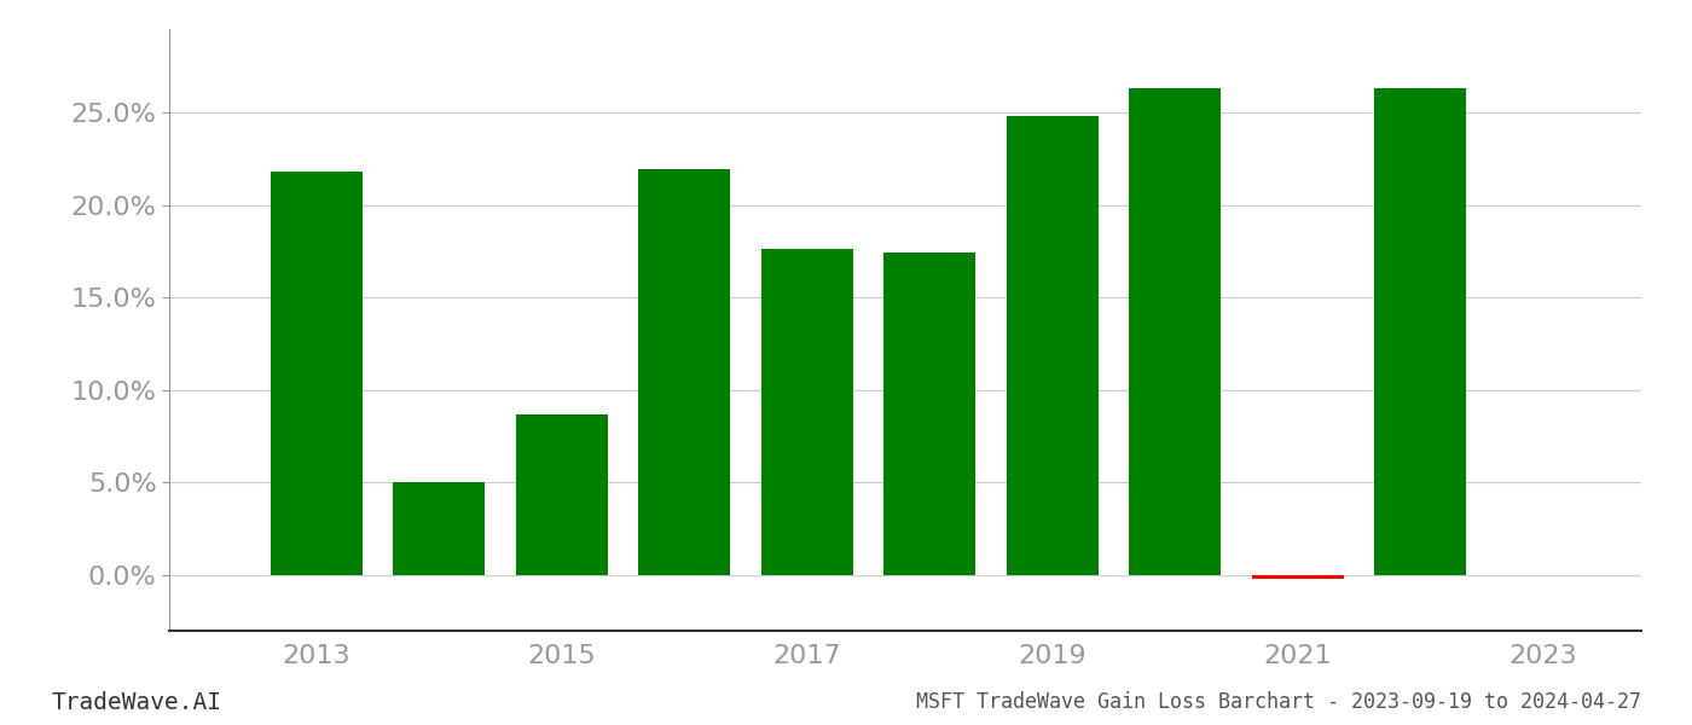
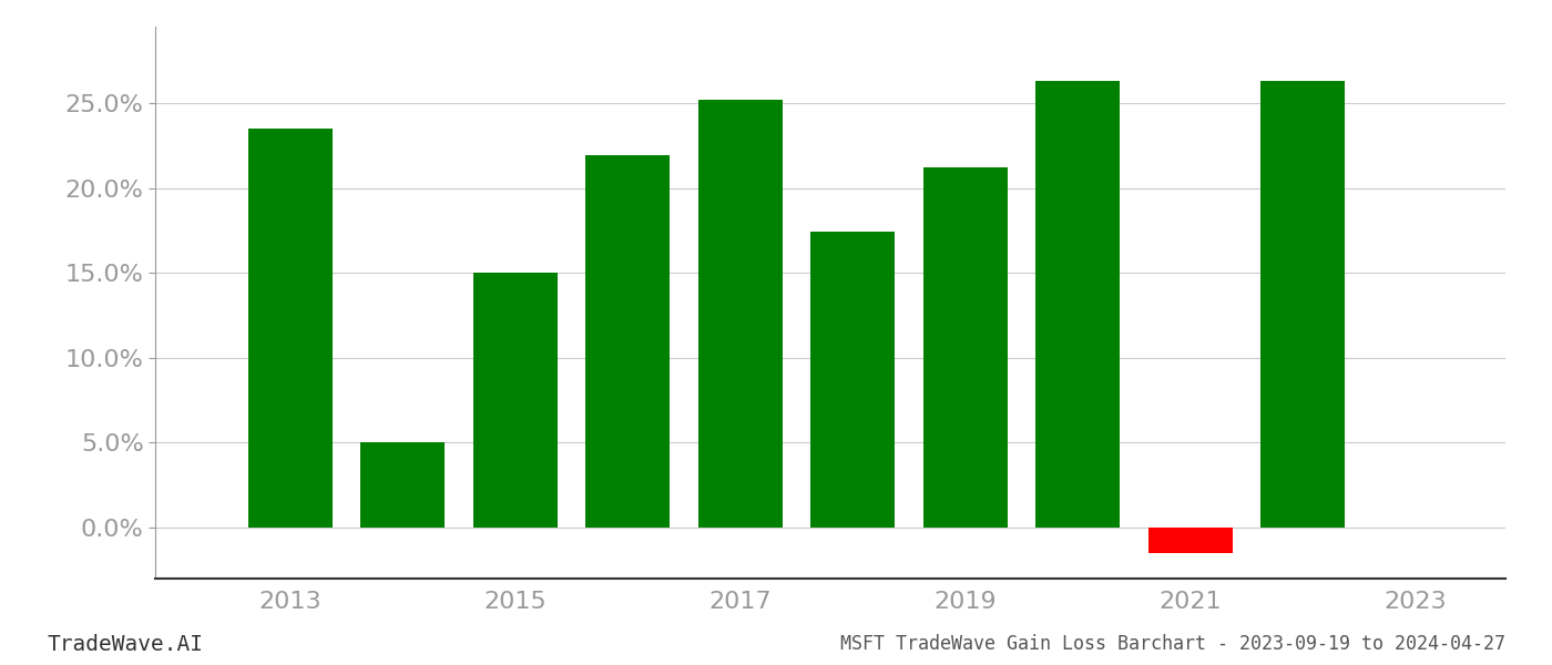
2013: 21.8% -> 23.5%
2015: 8.7% -> 15.0%
2017: 17.6% -> 25.2%
2019: 24.8% -> 21.2%
2021: -0.2% -> -1.5%
